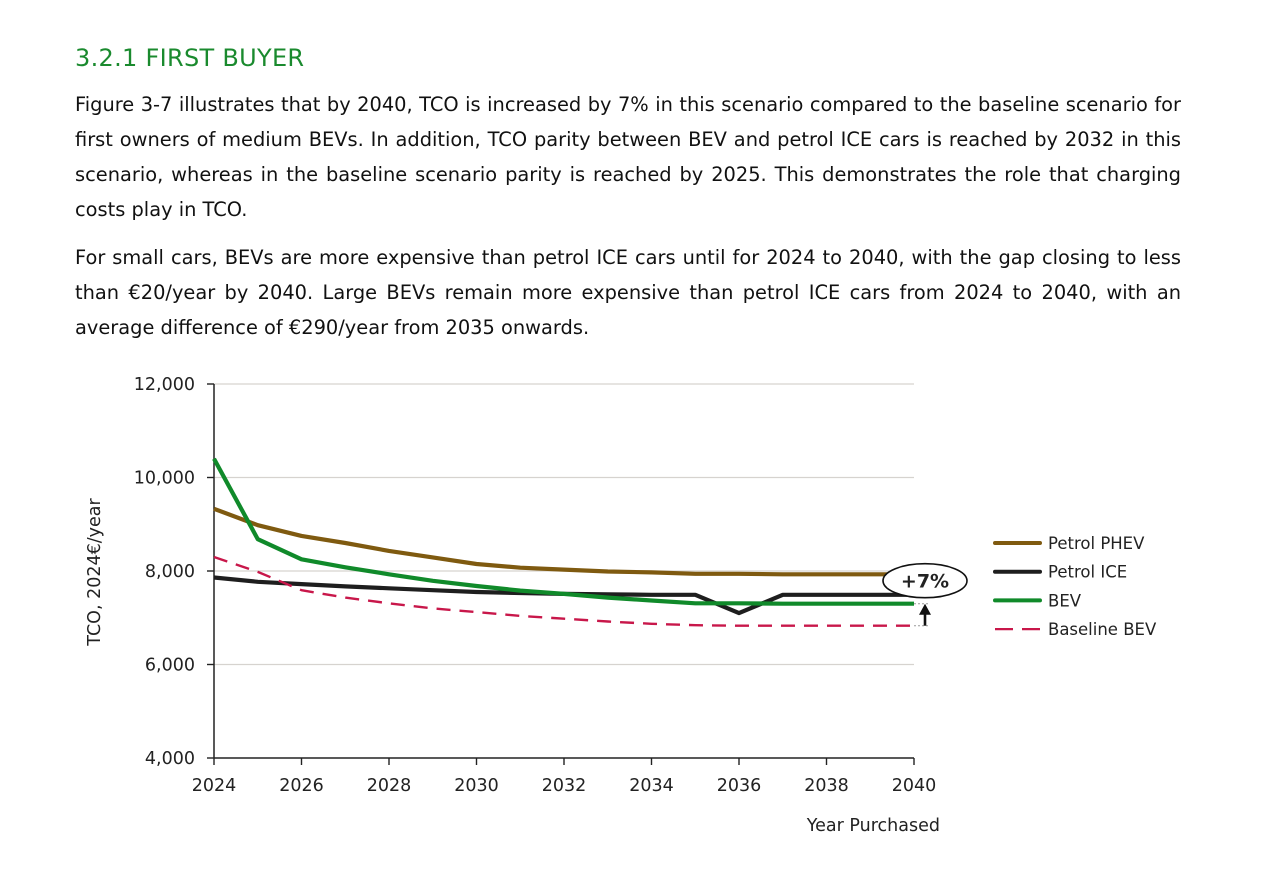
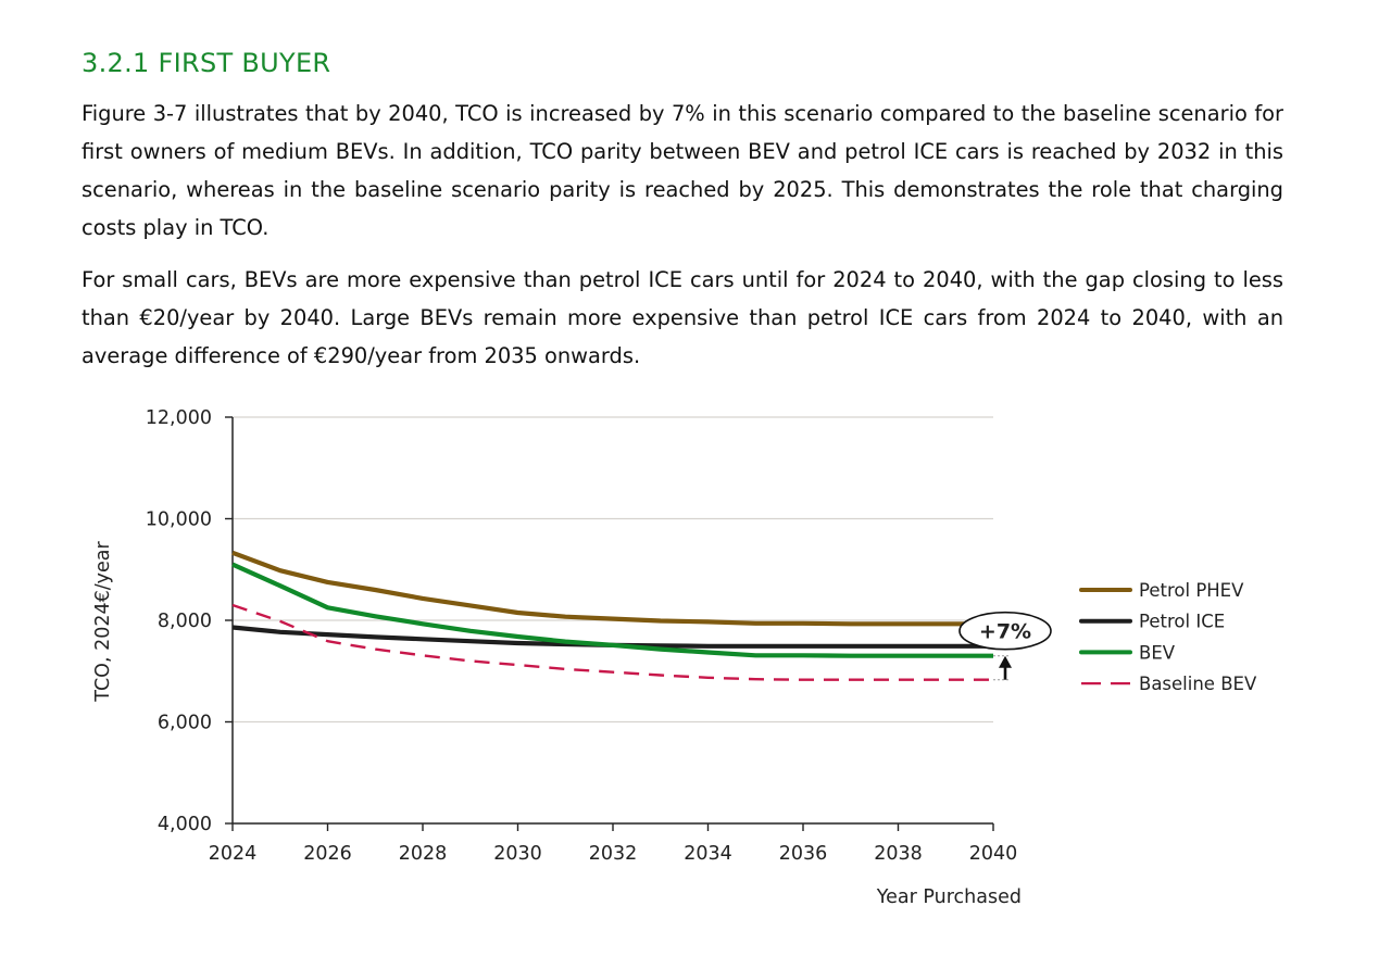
BEV/2024: 10400 -> 9100
Petrol ICE/2036: 7100 -> 7500
